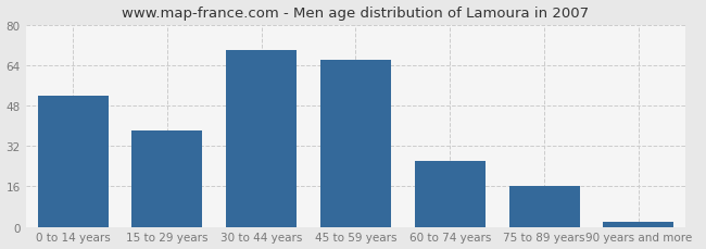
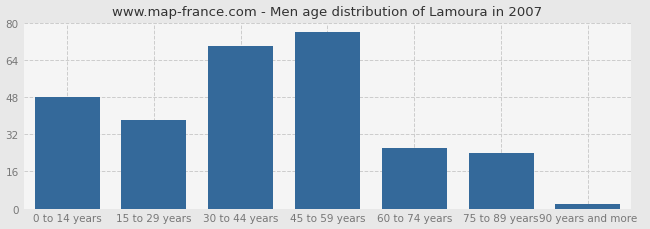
0 to 14 years: 52 -> 48
45 to 59 years: 66 -> 76
75 to 89 years: 16 -> 24
